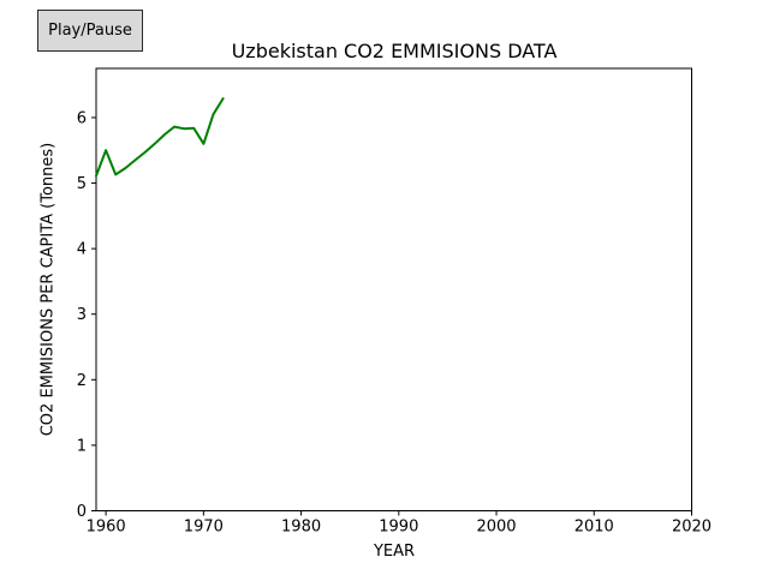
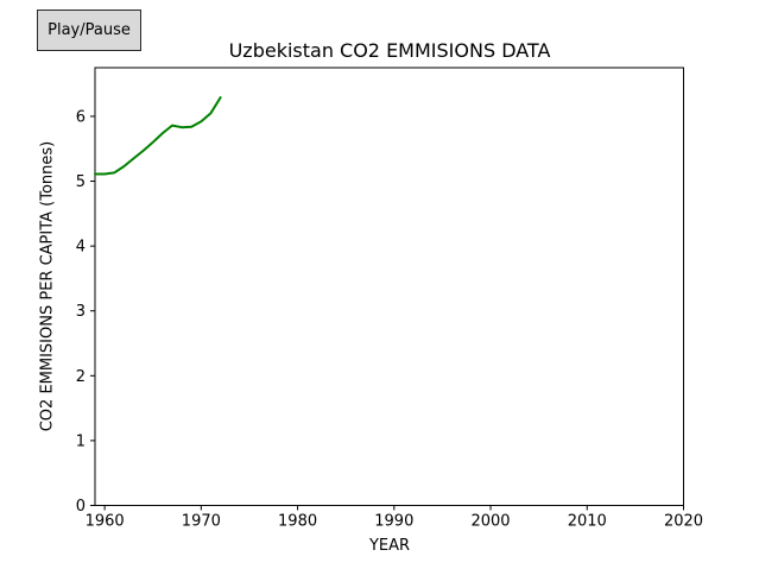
1960: 5.5 -> 5.1
1970: 5.6 -> 5.9
